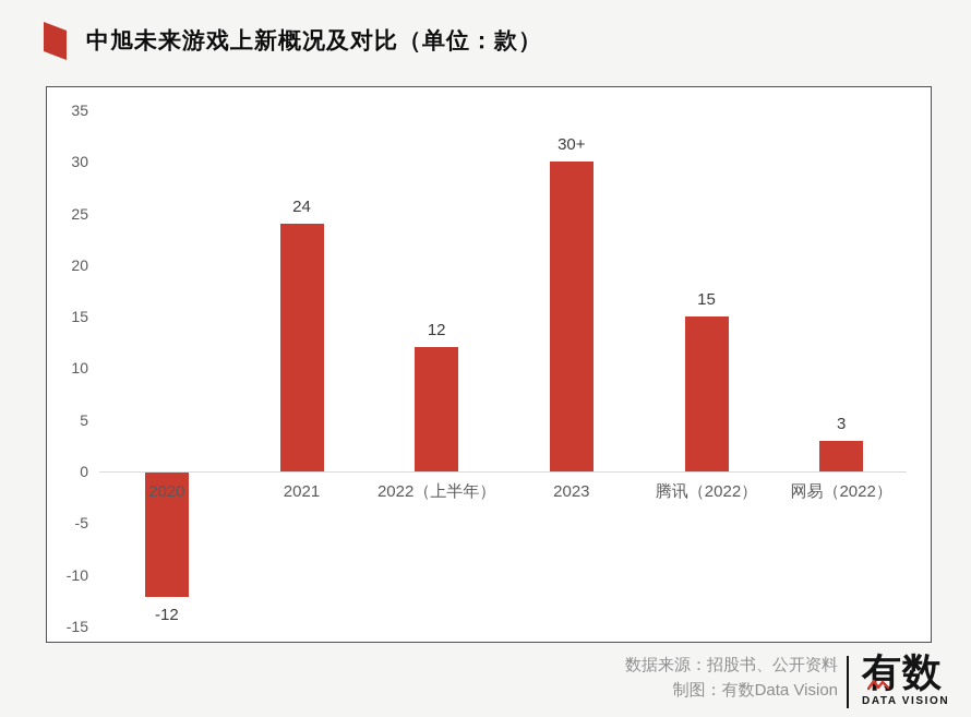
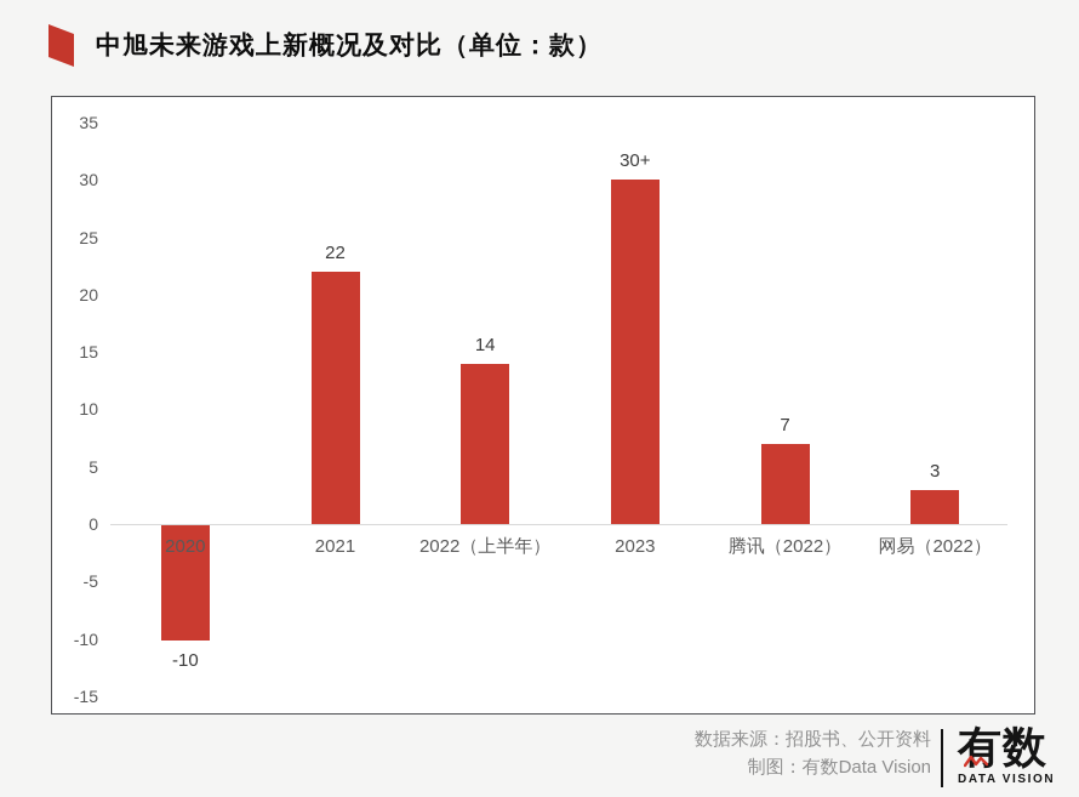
2020: -12 -> -10
2021: 24 -> 22
2022（上半年）: 12 -> 14
腾讯（2022）: 15 -> 7
